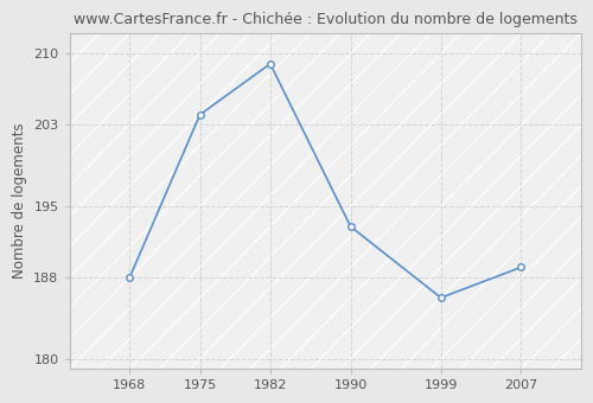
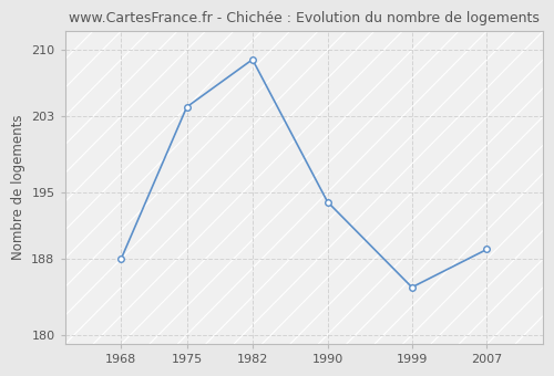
1990: 193 -> 194
1999: 186 -> 185
